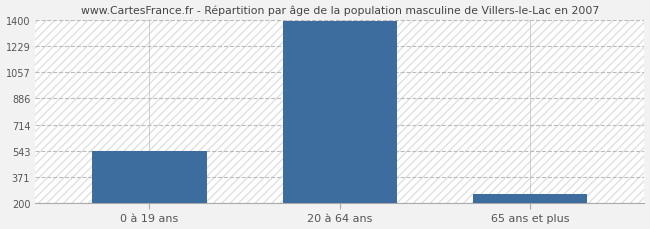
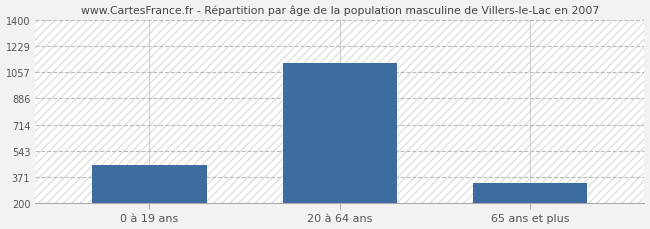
0 à 19 ans: 540 -> 450
20 à 64 ans: 1400 -> 1120
65 ans et plus: 260 -> 330
